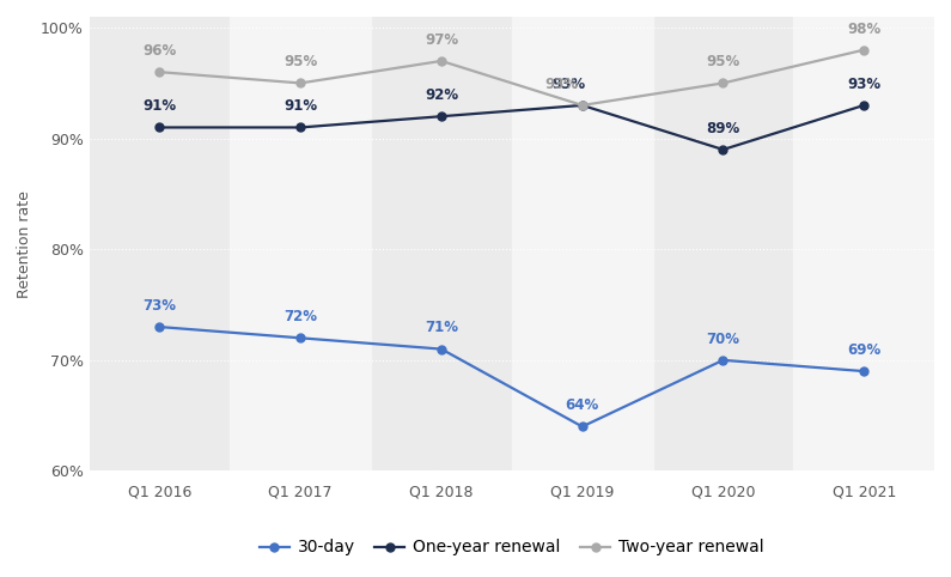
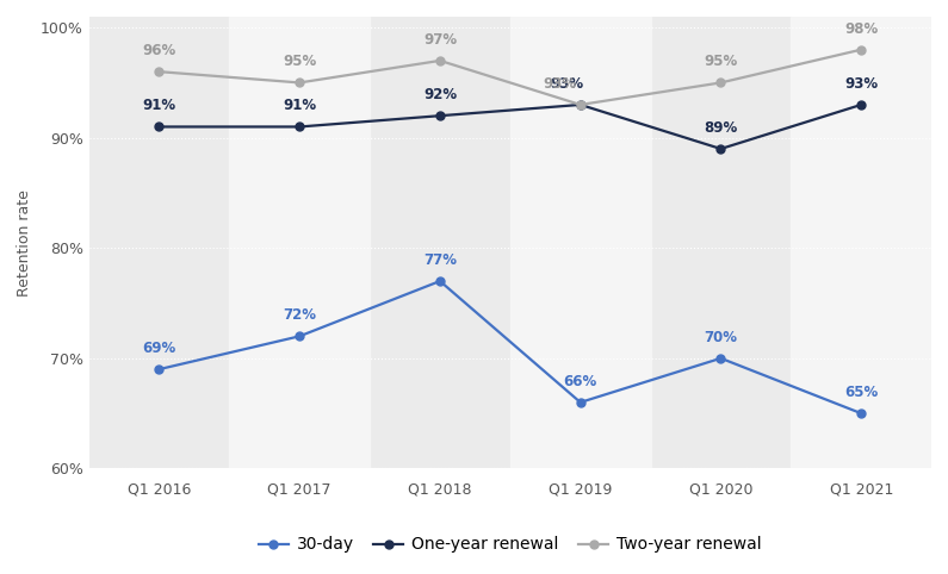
30-day/Q1 2016: 73% -> 69%
30-day/Q1 2018: 71% -> 77%
30-day/Q1 2019: 64% -> 66%
30-day/Q1 2021: 69% -> 65%
